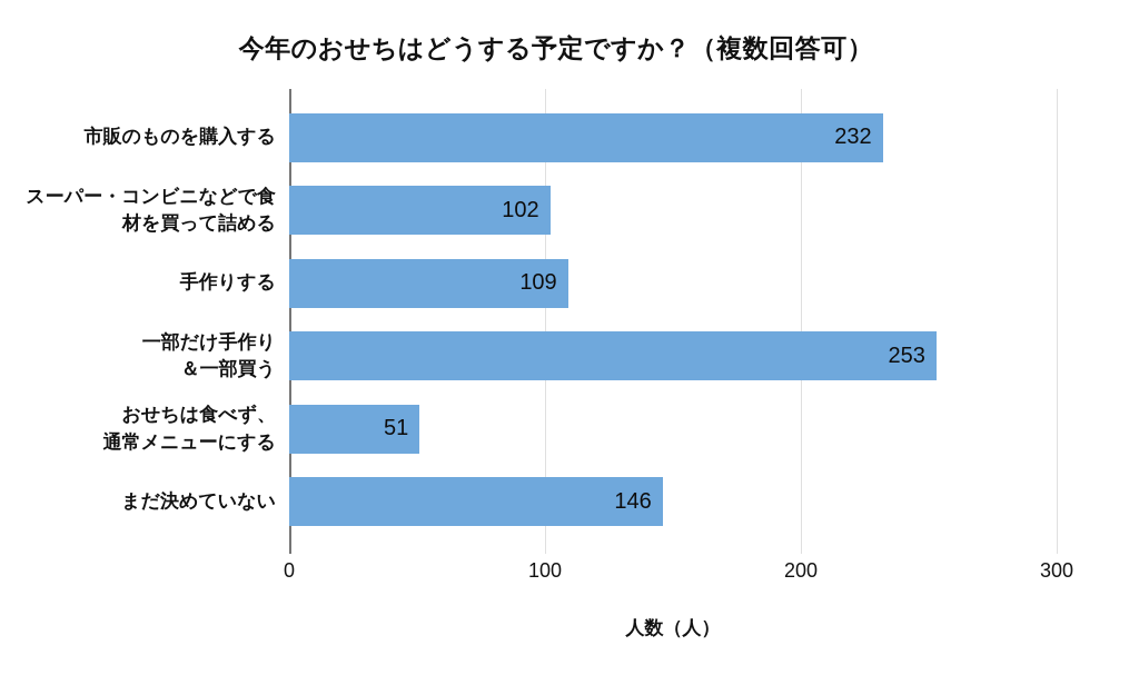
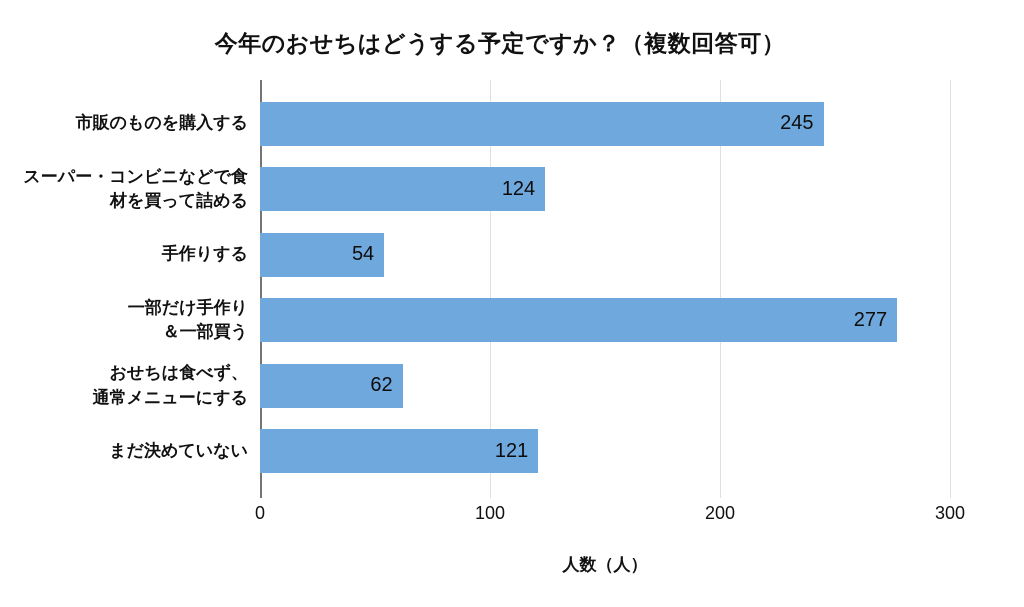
市販のものを購入する: 232 -> 245
スーパー・コンビニなどで食 材を買って詰める: 102 -> 124
手作りする: 109 -> 54
一部だけ手作り ＆一部買う: 253 -> 277
おせちは食べず、 通常メニューにする: 51 -> 62
まだ決めていない: 146 -> 121
